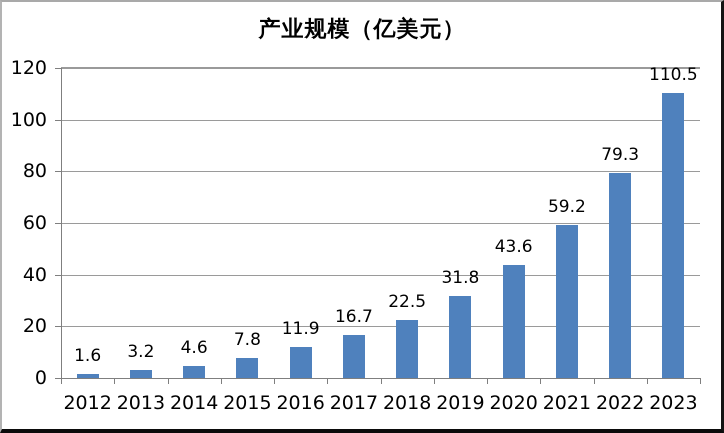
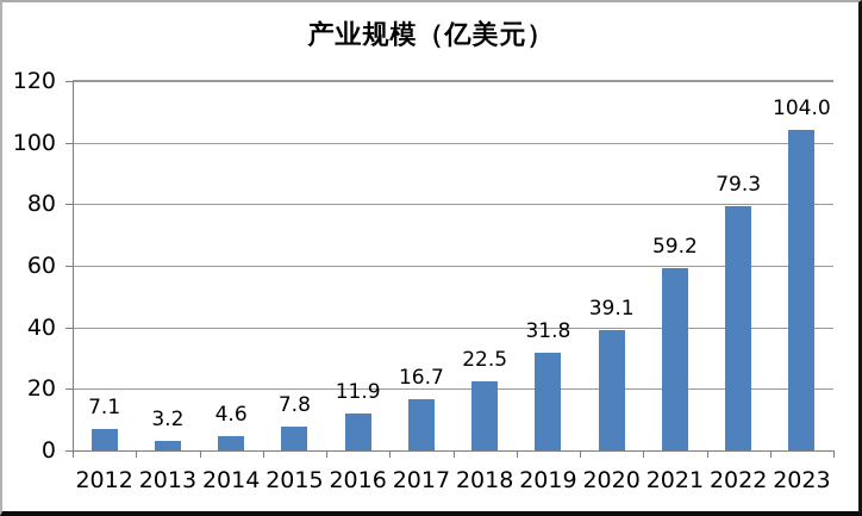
2012: 1.6 -> 7.1
2020: 43.6 -> 39.1
2023: 110.5 -> 104.0
